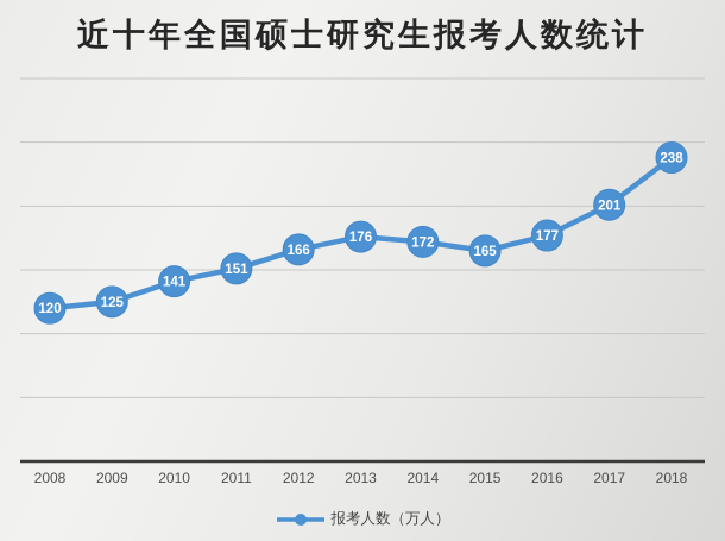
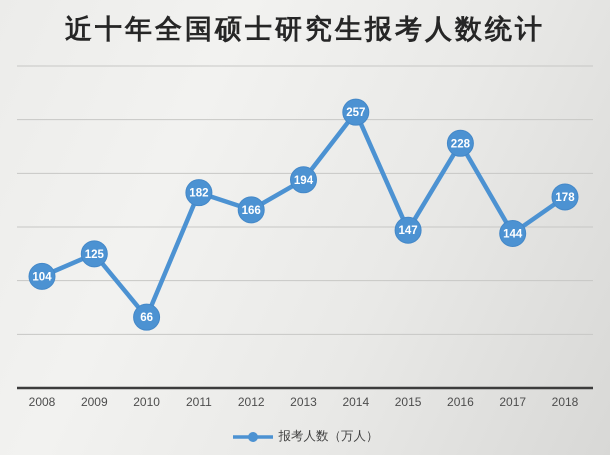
2008: 120 -> 104
2010: 141 -> 66
2011: 151 -> 182
2013: 176 -> 194
2014: 172 -> 257
2015: 165 -> 147
2016: 177 -> 228
2017: 201 -> 144
2018: 238 -> 178
